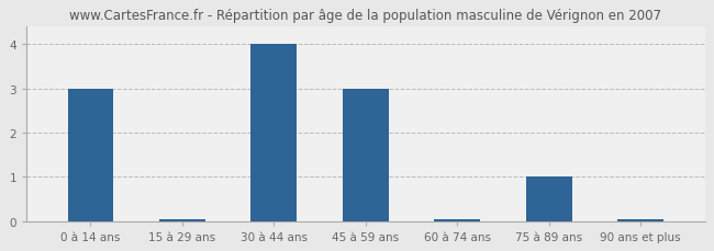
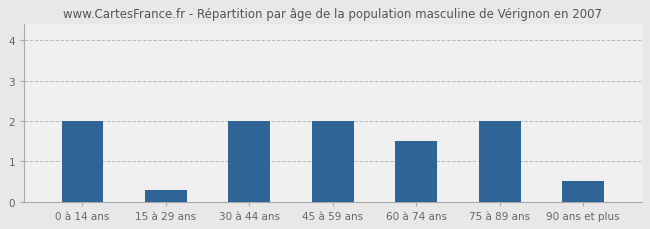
0 à 14 ans: 3.00 -> 2.00
15 à 29 ans: 0.05 -> 0.30
30 à 44 ans: 4.00 -> 2.00
45 à 59 ans: 3.00 -> 2.00
60 à 74 ans: 0.05 -> 1.50
75 à 89 ans: 1.00 -> 2.00
90 ans et plus: 0.05 -> 0.50
